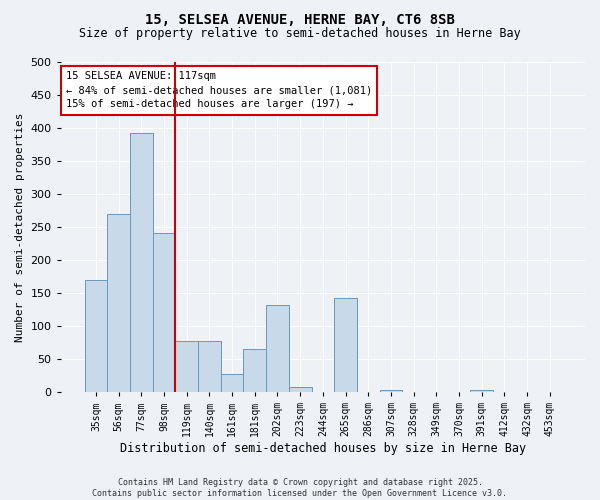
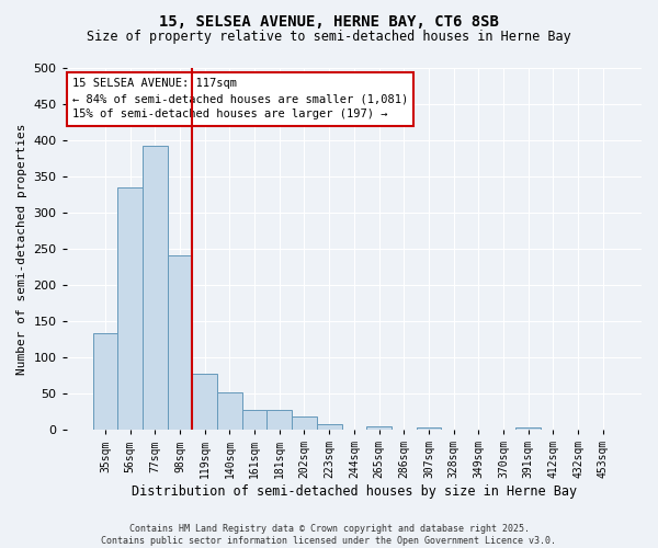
35sqm: 170 -> 133
56sqm: 270 -> 335
140sqm: 78 -> 52
181sqm: 66 -> 27
202sqm: 132 -> 19
265sqm: 142 -> 5
